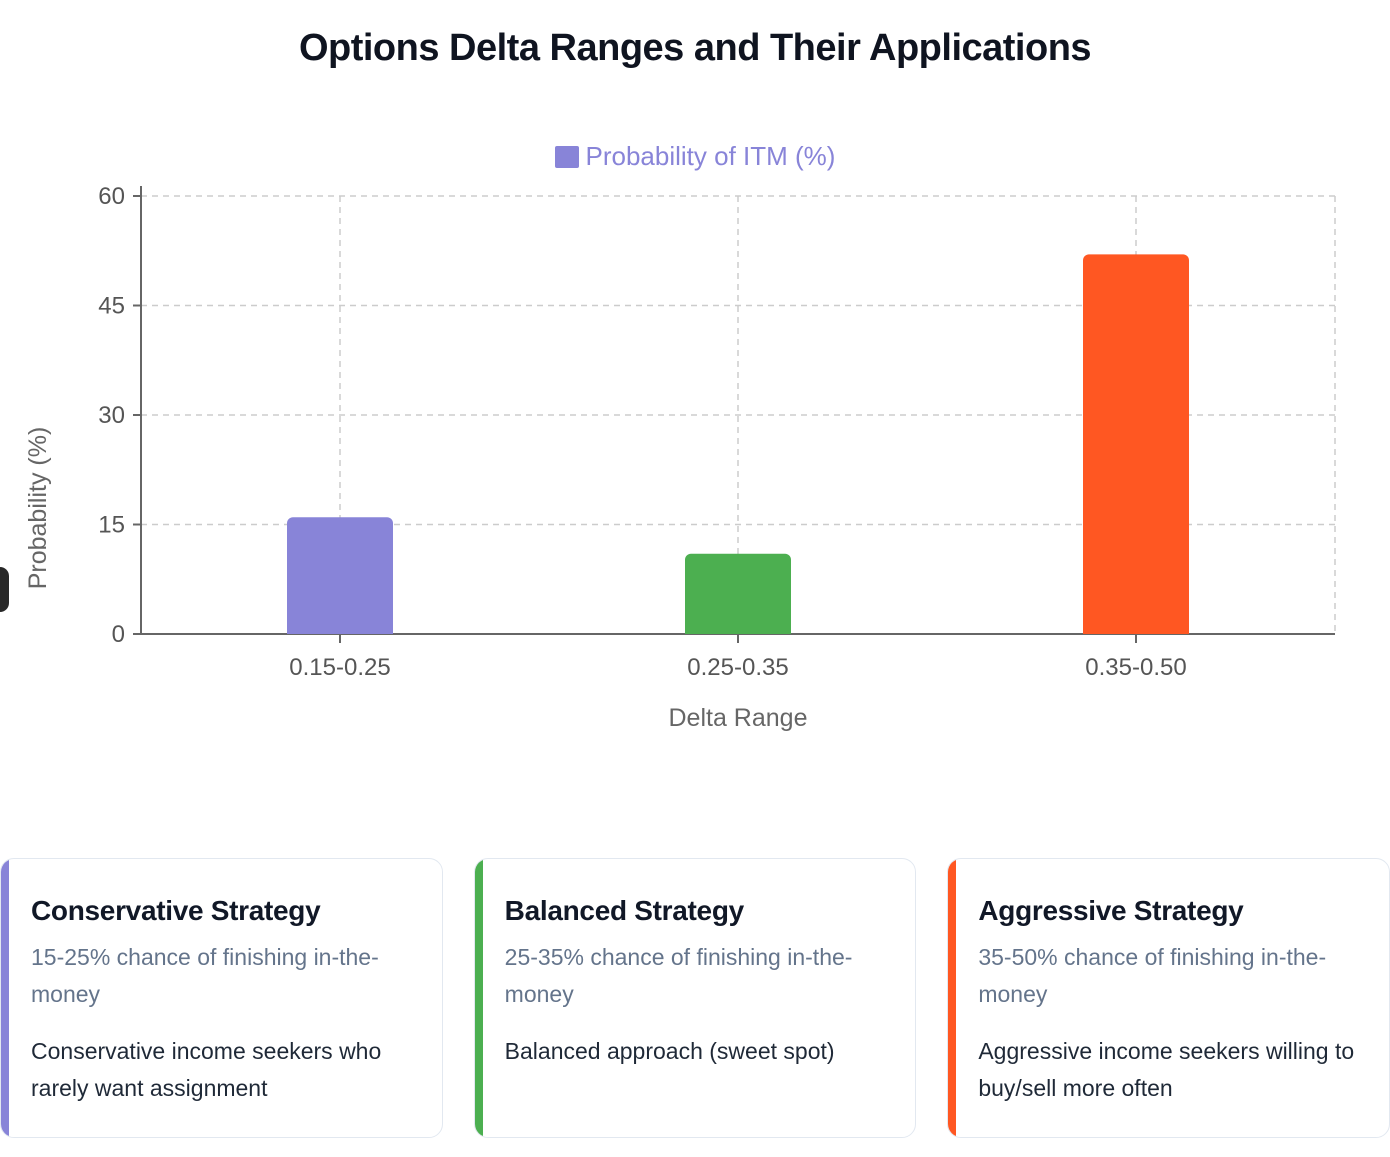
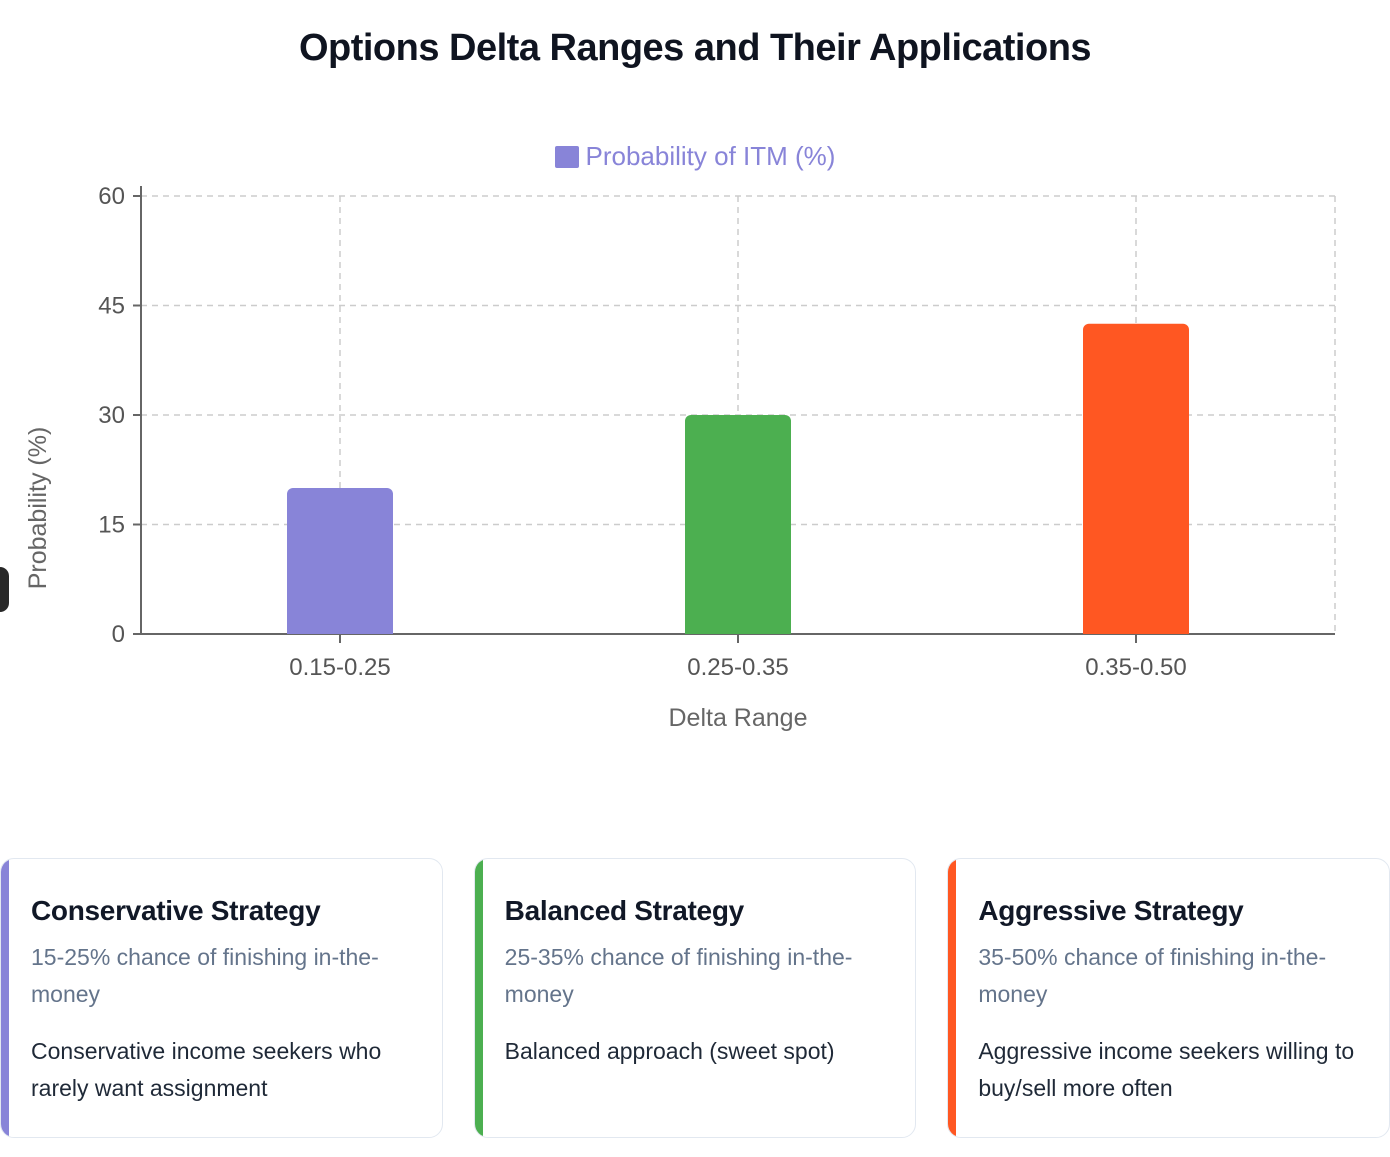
0.15-0.25: 16 -> 20
0.25-0.35: 11 -> 30
0.35-0.50: 52 -> 42
